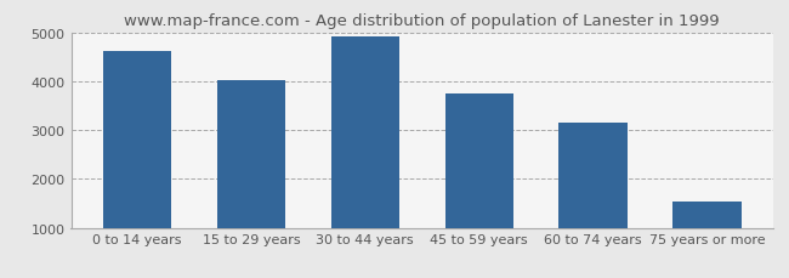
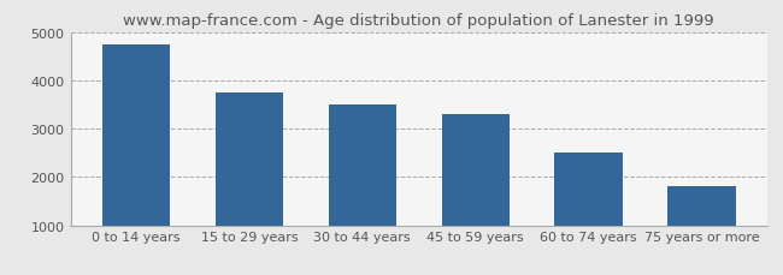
0 to 14 years: 4620 -> 4750
15 to 29 years: 4010 -> 3750
30 to 44 years: 4920 -> 3500
45 to 59 years: 3760 -> 3300
60 to 74 years: 3150 -> 2500
75 years or more: 1540 -> 1800
